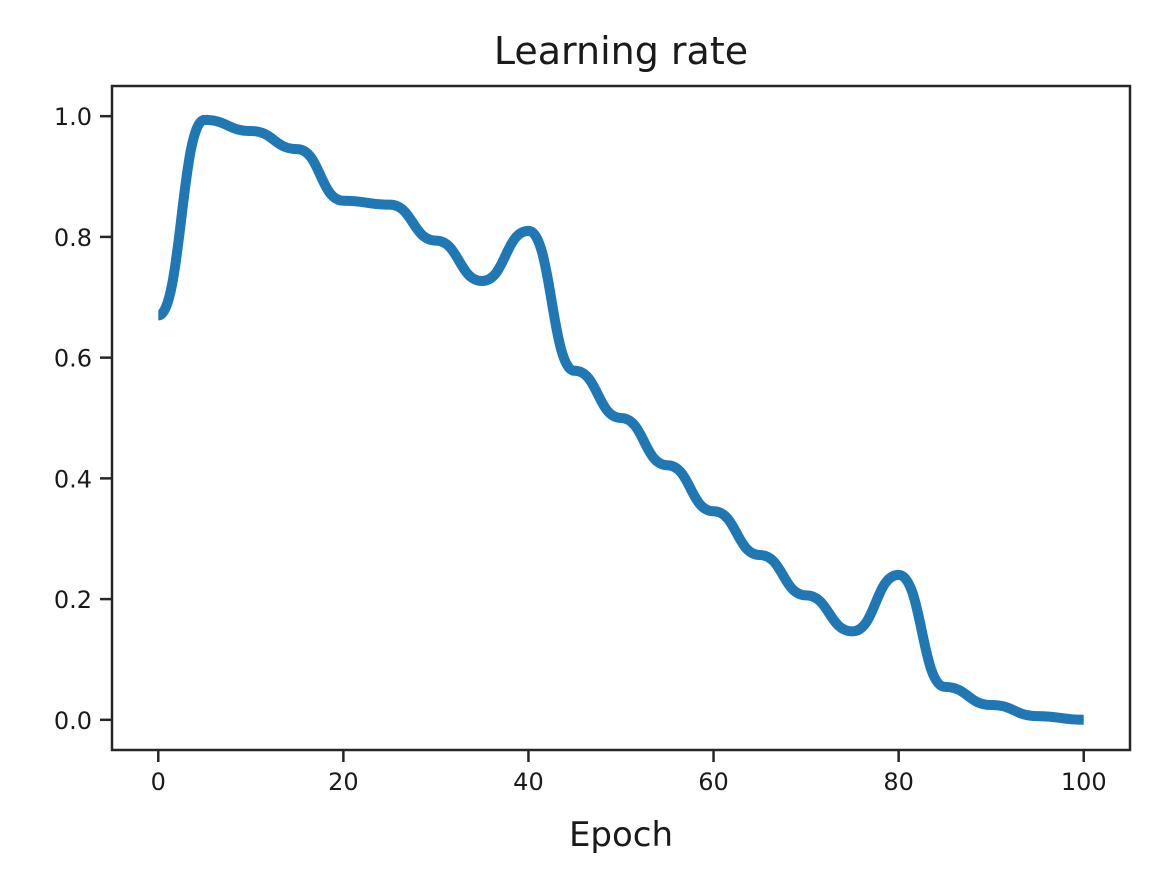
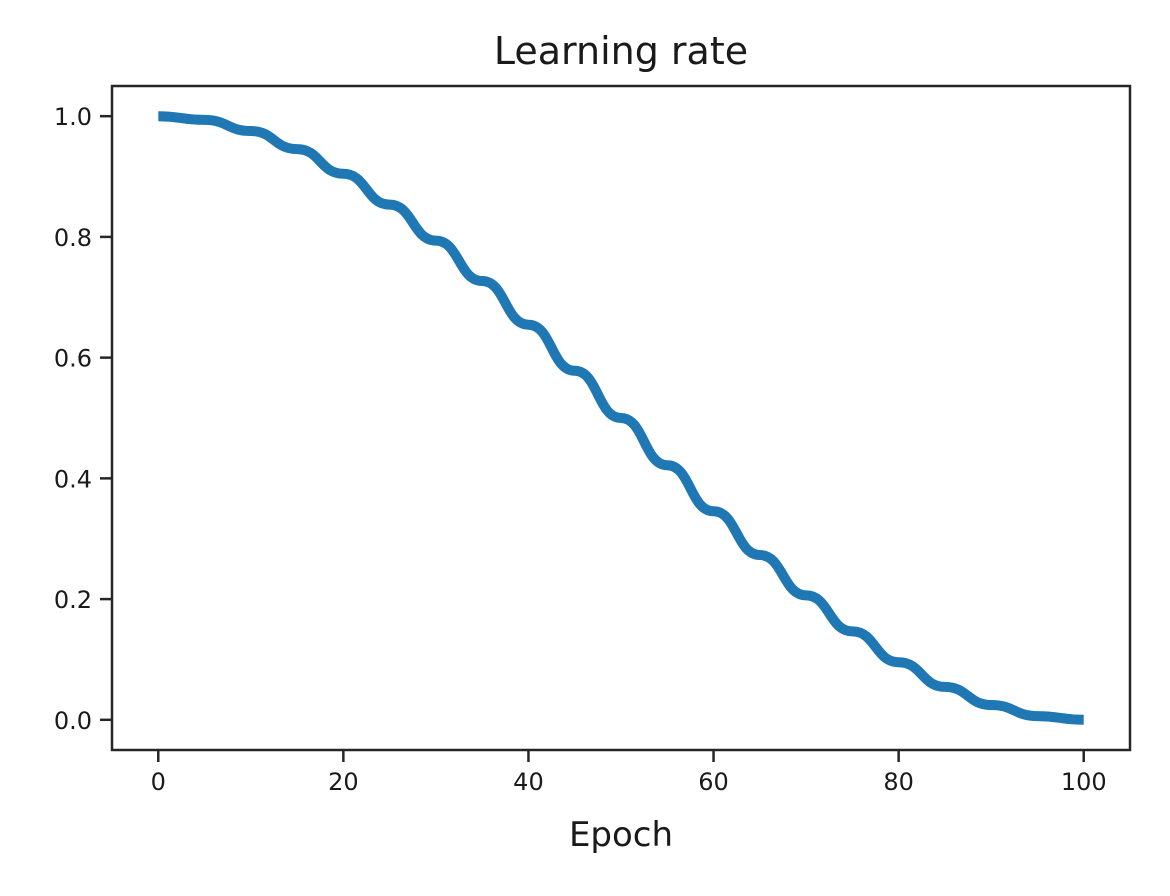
0: 0.67 -> 1.00
20: 0.86 -> 0.90
40: 0.81 -> 0.65
80: 0.24 -> 0.10
